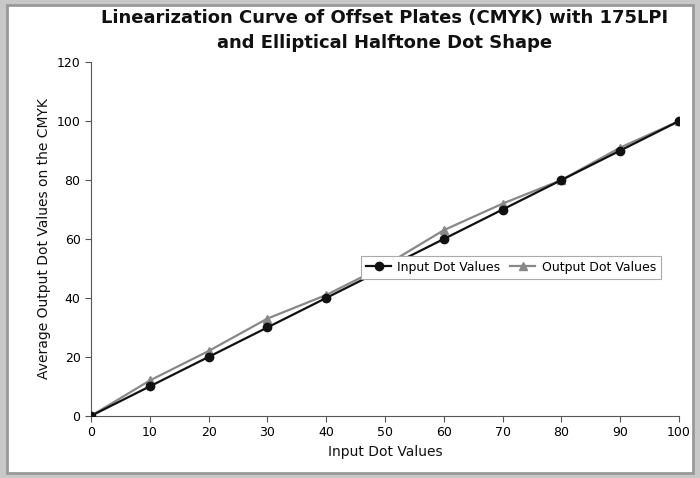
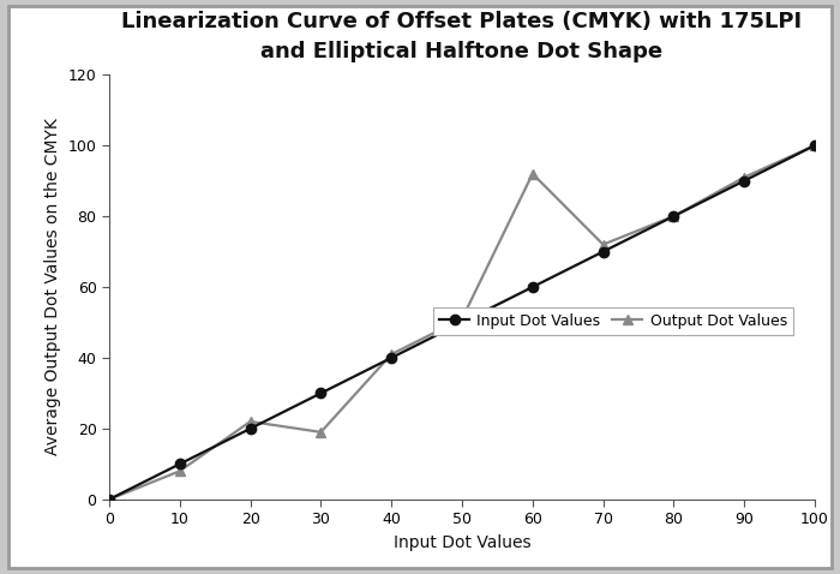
Output Dot Values/10: 12 -> 8
Output Dot Values/30: 33 -> 19
Output Dot Values/60: 63 -> 92
